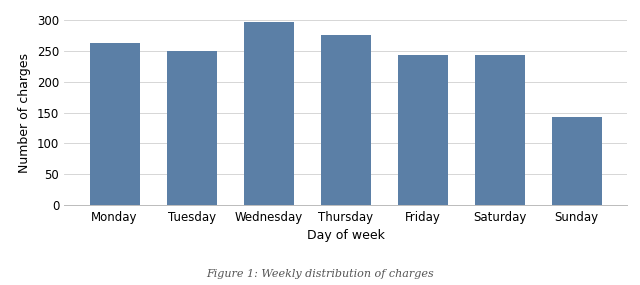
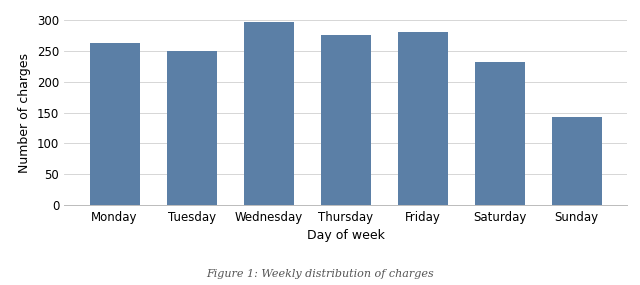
Friday: 244 -> 280
Saturday: 244 -> 232
